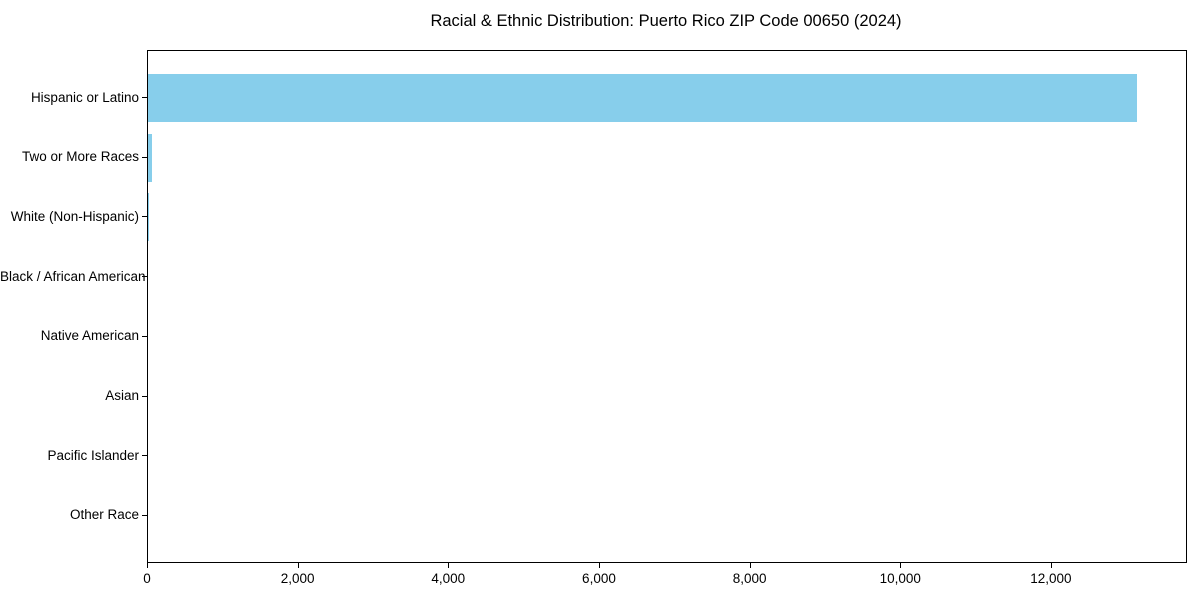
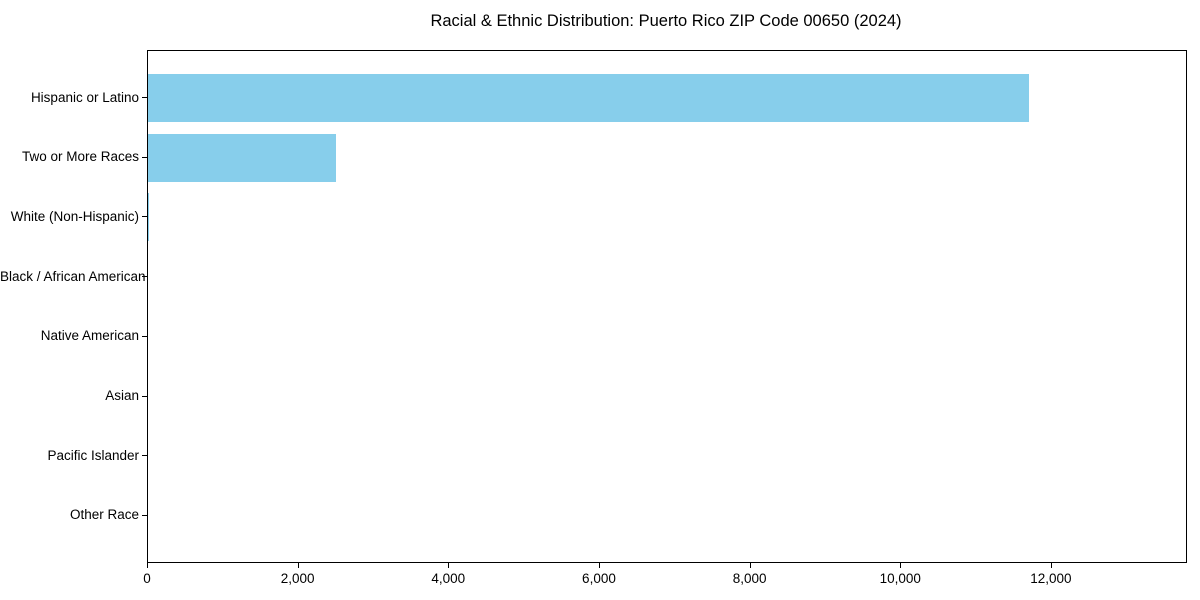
Hispanic or Latino: 13100 -> 11700
Two or More Races: 100 -> 2500
